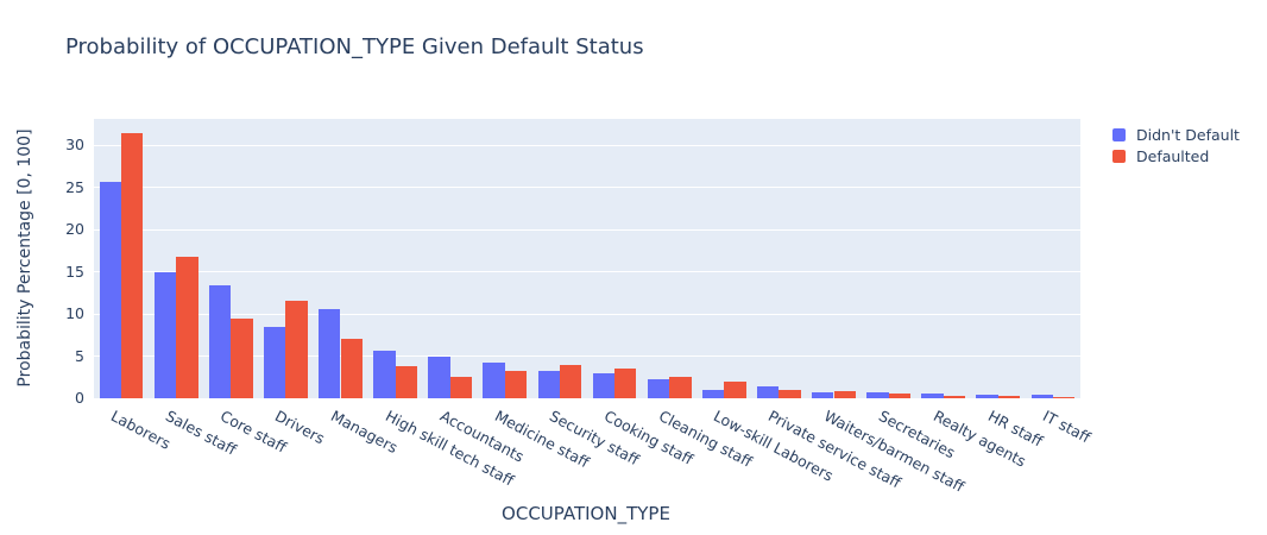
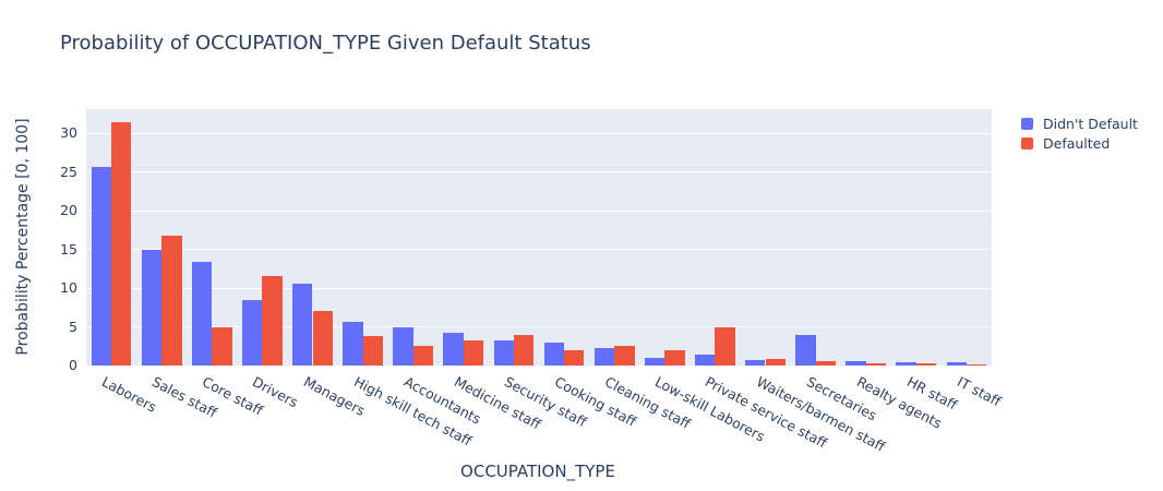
Defaulted/Core staff: 10 -> 5
Defaulted/Cooking staff: 4 -> 2
Defaulted/Private service staff: 1 -> 5
Didn't Default/Secretaries: 1 -> 4
